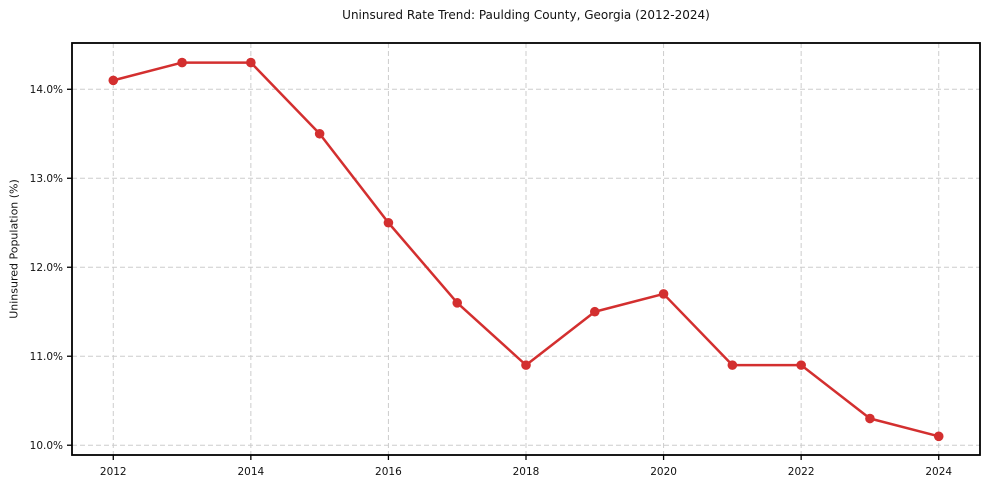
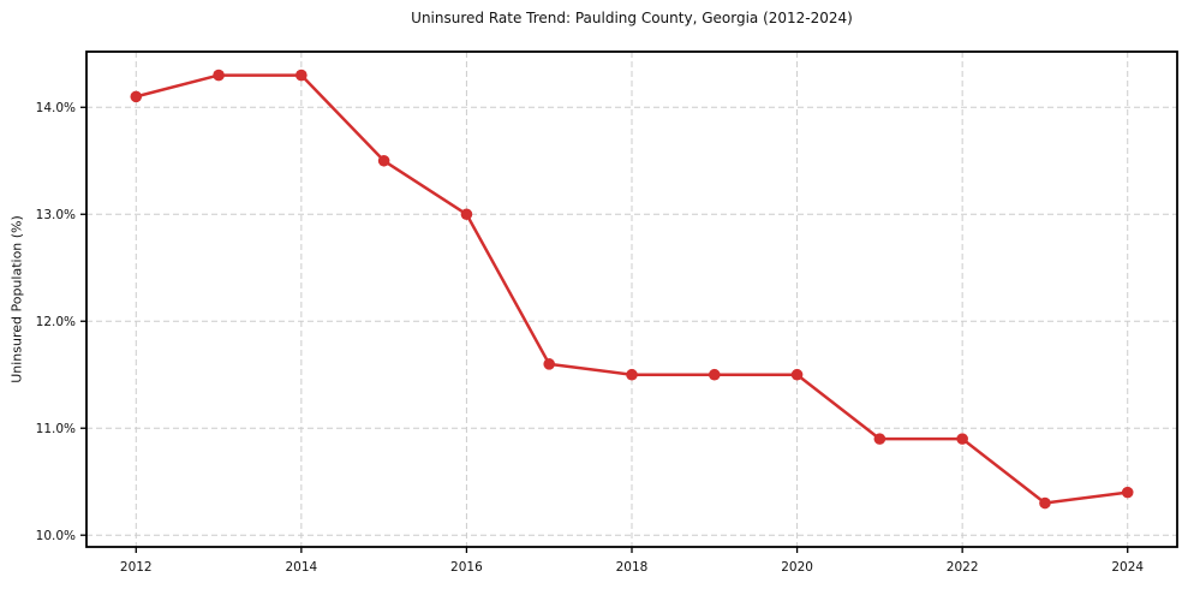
2016: 12.5% -> 13.0%
2018: 10.9% -> 11.5%
2020: 11.7% -> 11.5%
2024: 10.1% -> 10.4%
